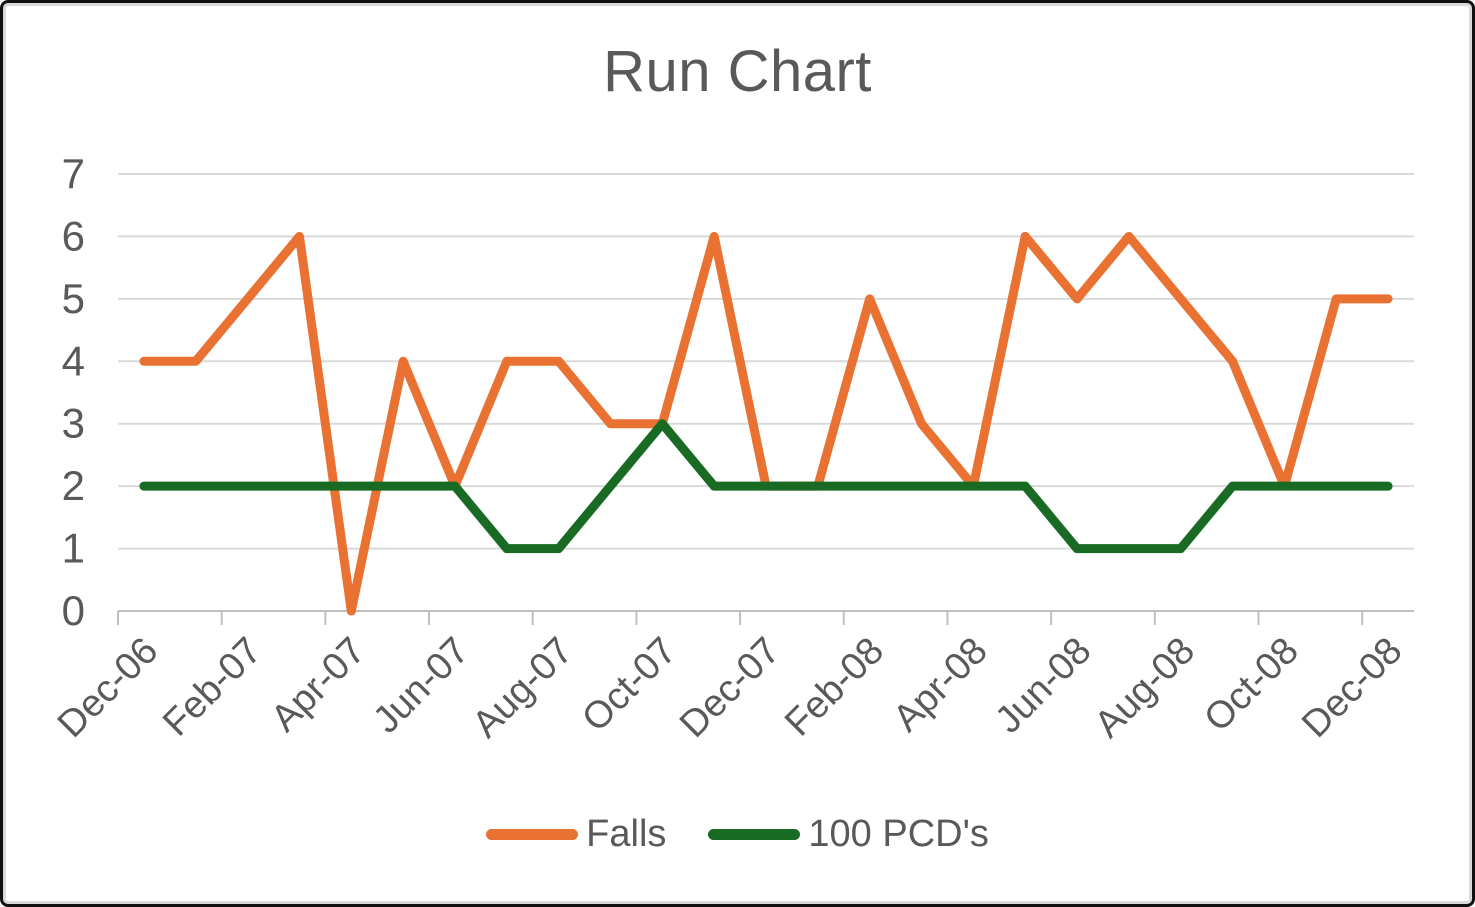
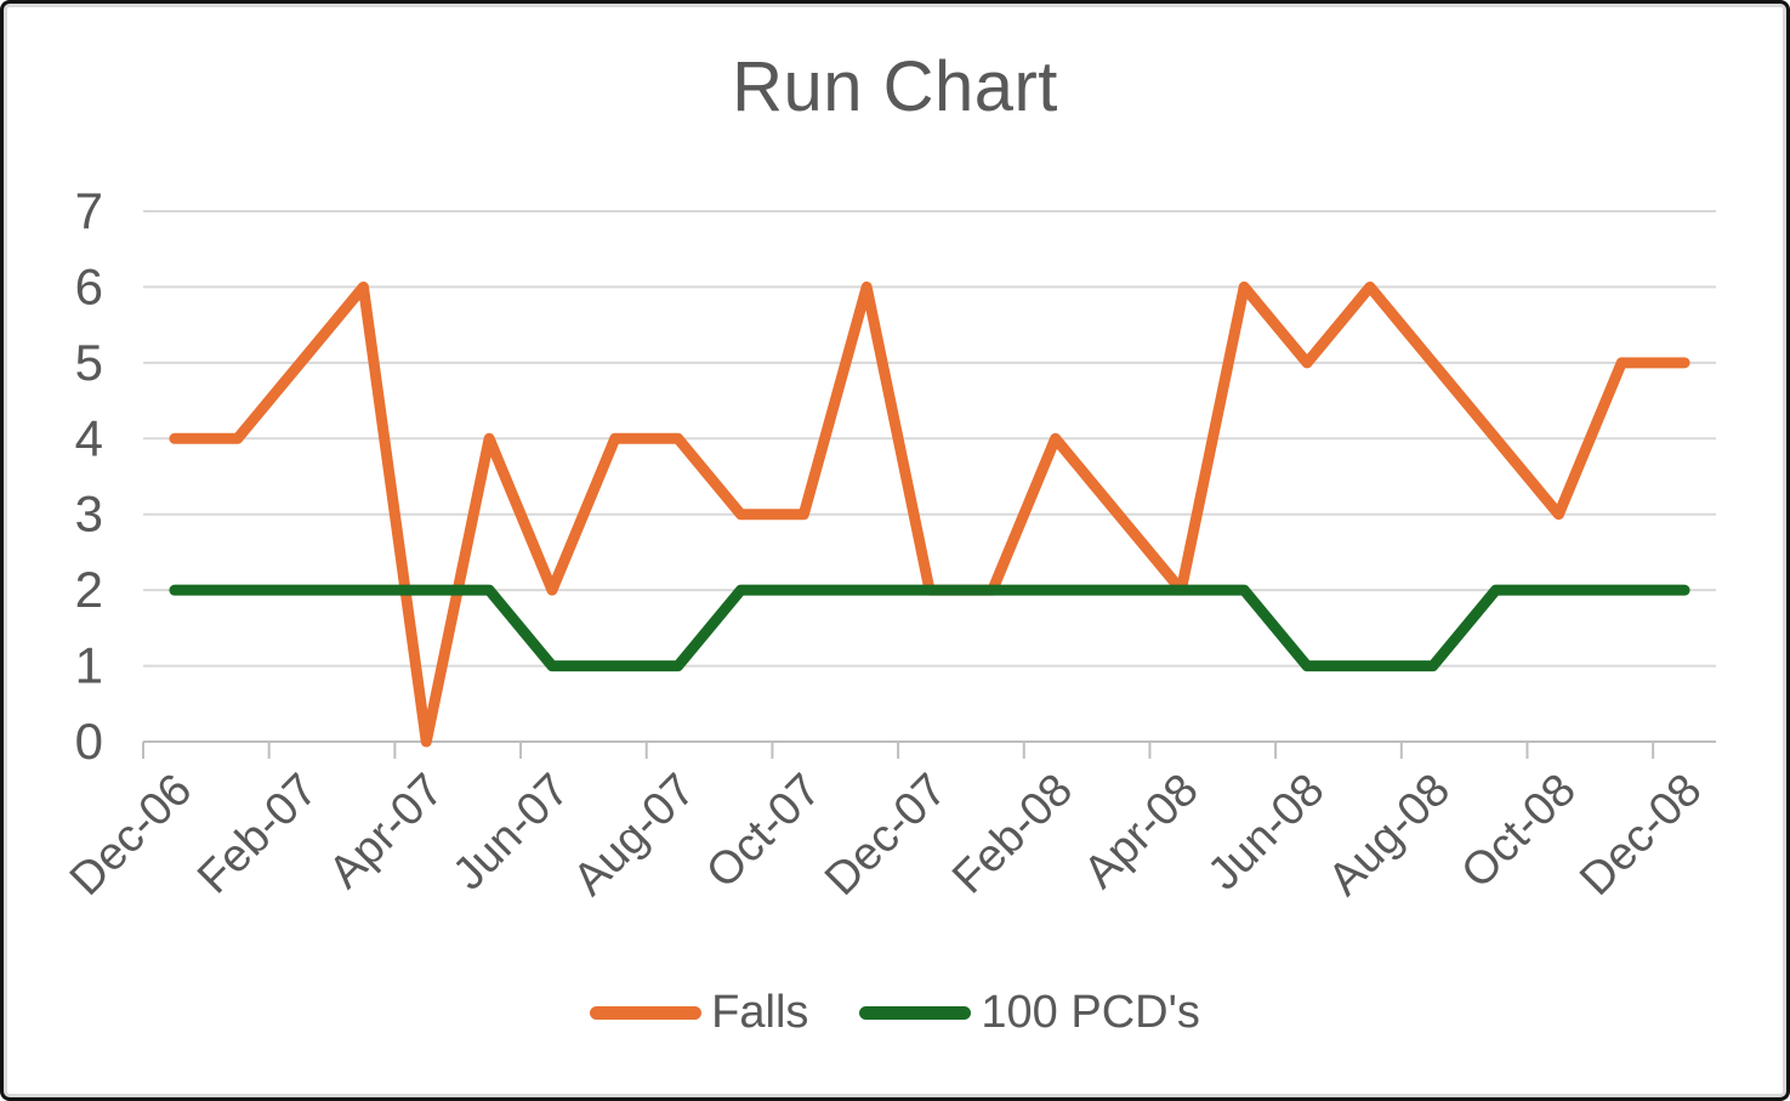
100 PCD's/Jun-07: 2 -> 1
100 PCD's/Oct-07: 3 -> 2
Falls/Feb-08: 5 -> 4
Falls/Oct-08: 2 -> 3
